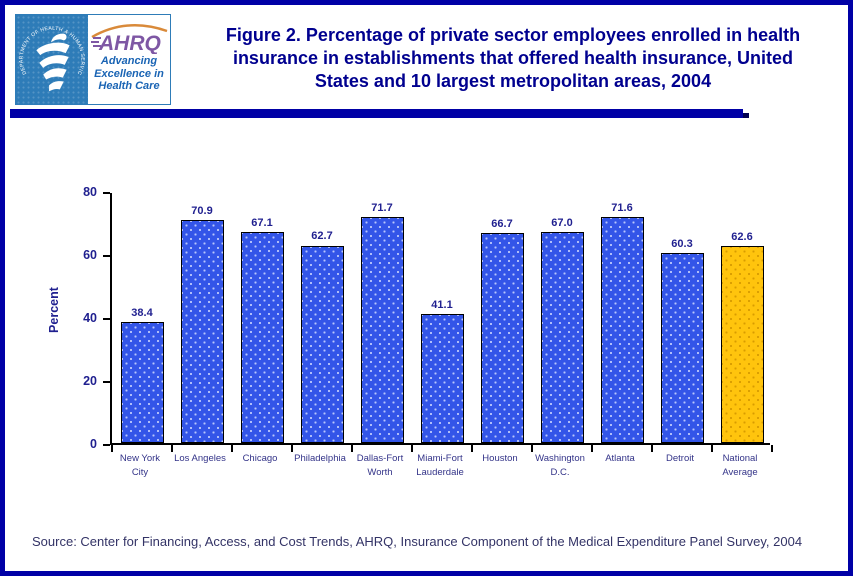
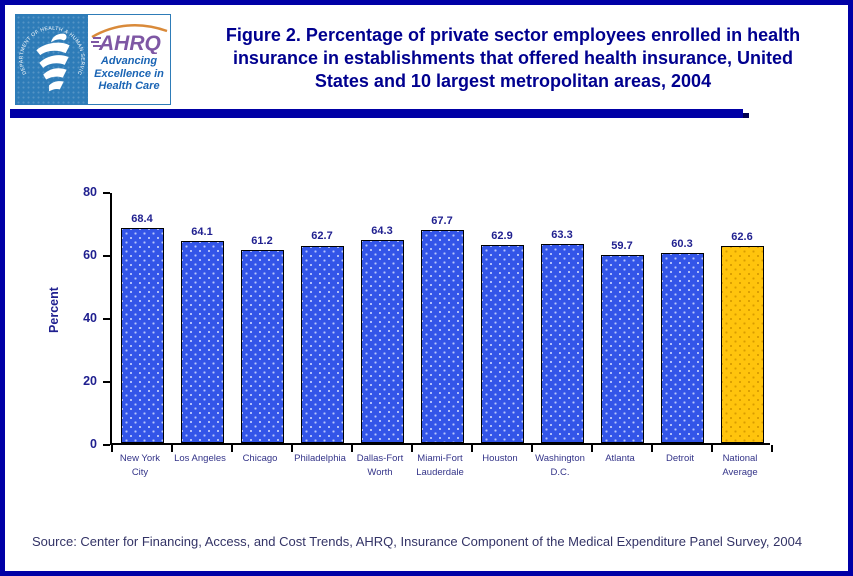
New York City: 38.4 -> 68.4
Los Angeles: 70.9 -> 64.1
Chicago: 67.1 -> 61.2
Dallas-Fort Worth: 71.7 -> 64.3
Miami-Fort Lauderdale: 41.1 -> 67.7
Houston: 66.7 -> 62.9
Washington D.C.: 67.0 -> 63.3
Atlanta: 71.6 -> 59.7
